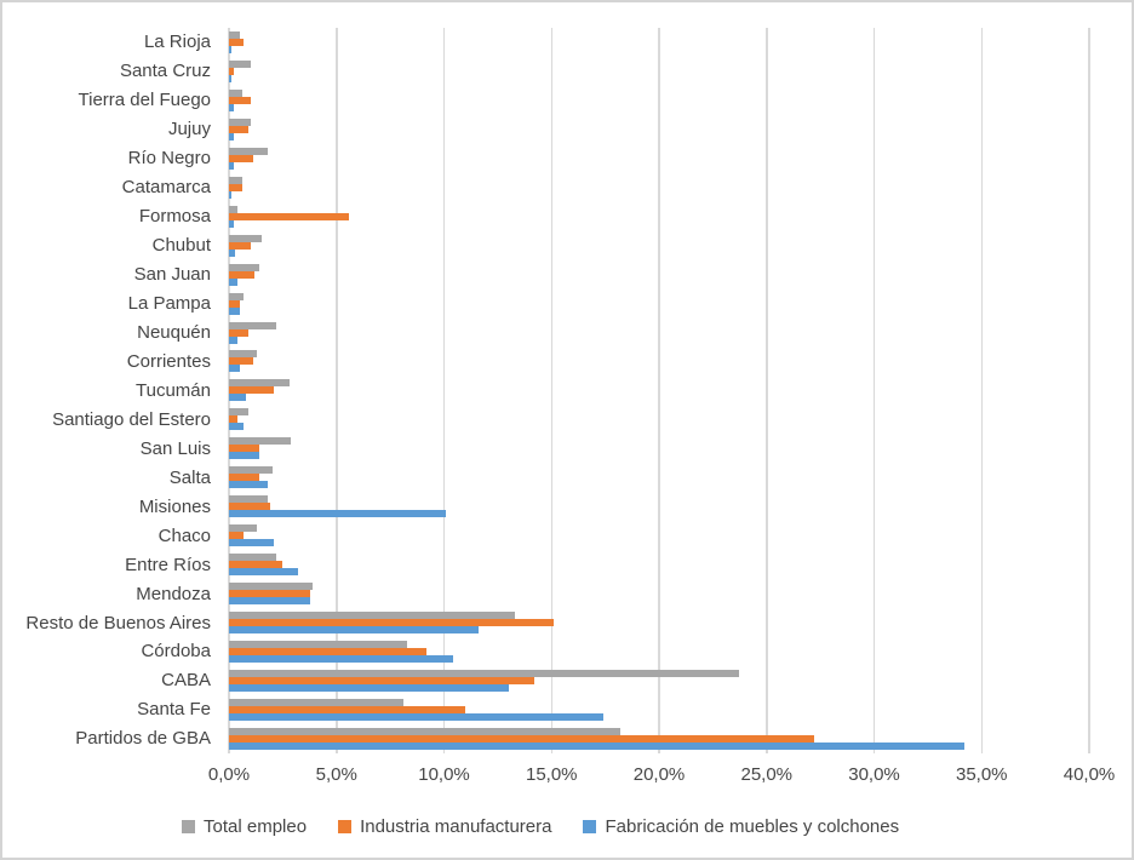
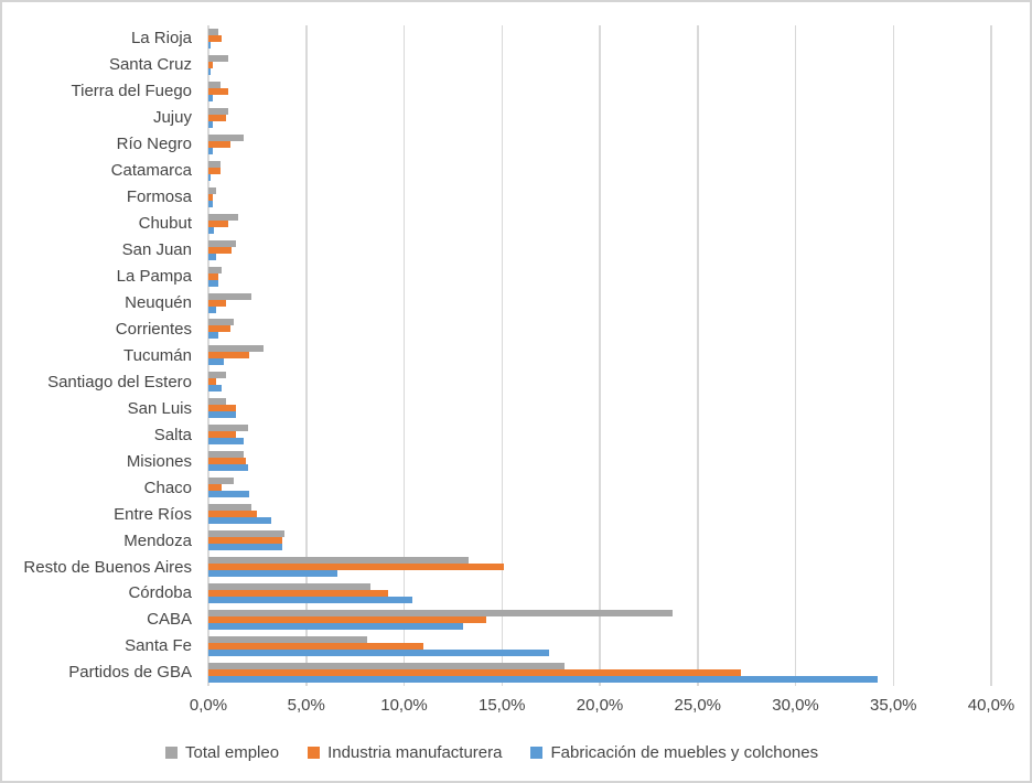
Industria manufacturera/Formosa: 5,6% -> 0,2%
Total empleo/San Luis: 2,9% -> 0,9%
Fabricación de muebles y colchones/Misiones: 10,1% -> 2,0%
Fabricación de muebles y colchones/Resto de Buenos Aires: 11,6% -> 6,6%
